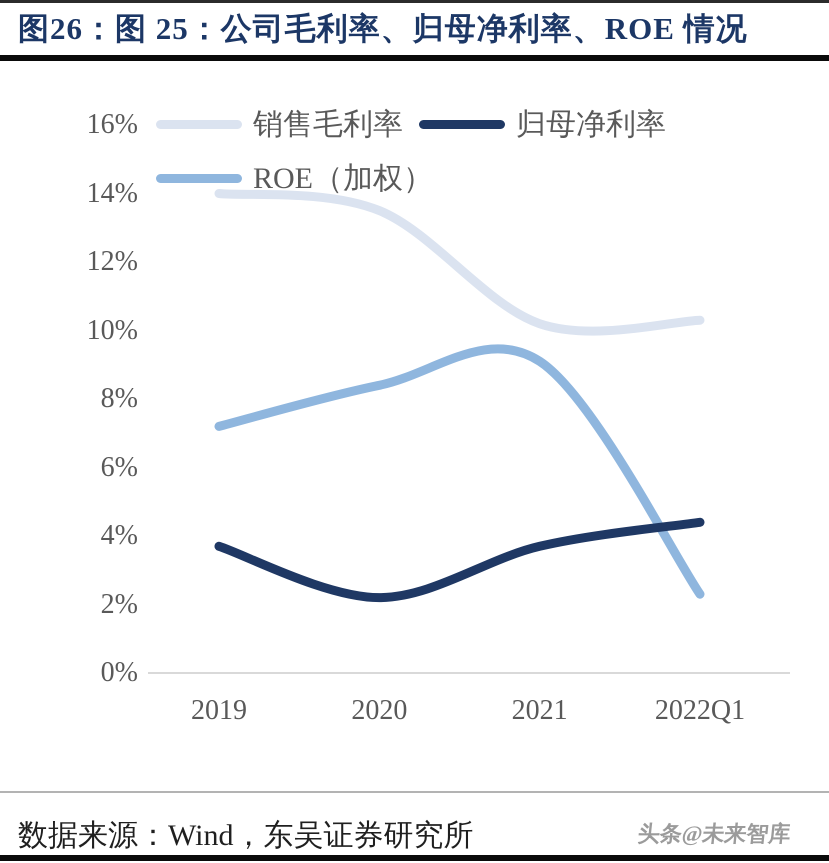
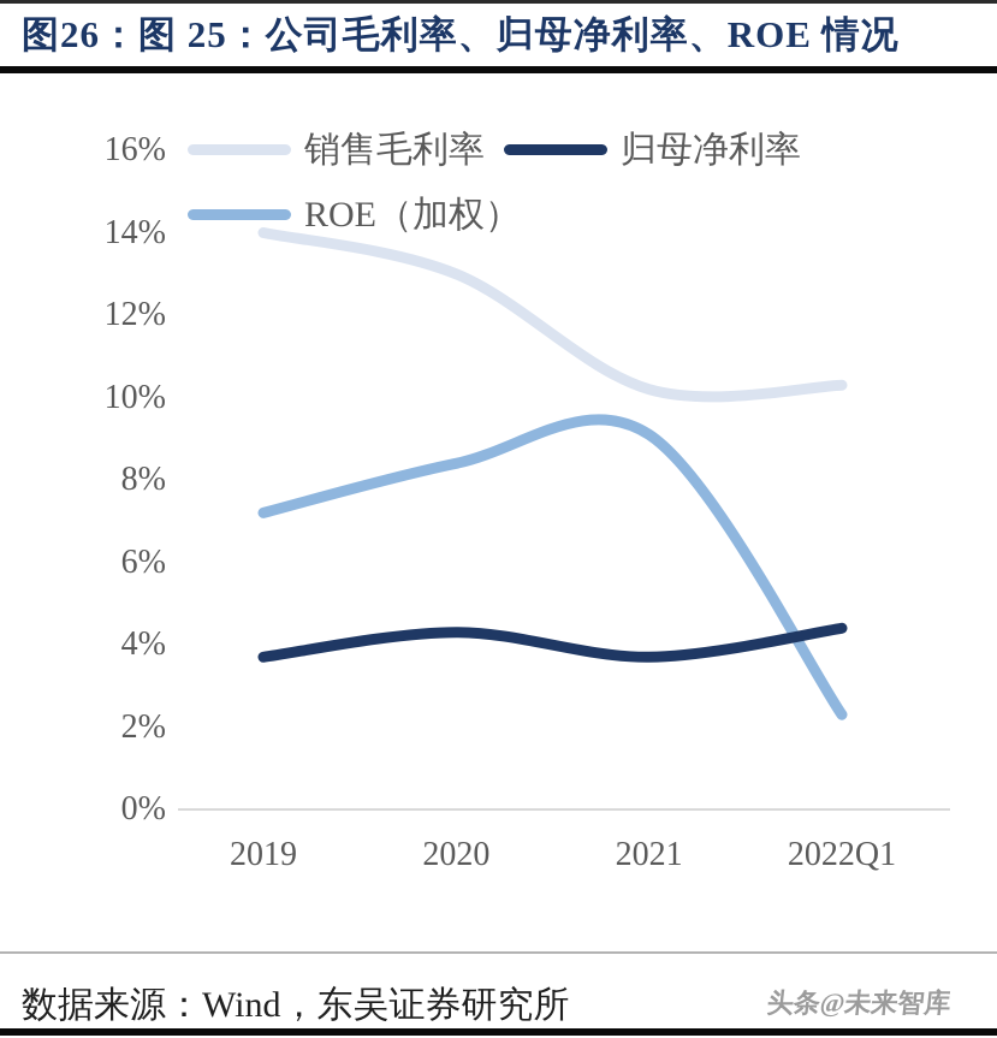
销售毛利率/2020: 13.5% -> 13.0%
归母净利率/2020: 2.2% -> 4.3%
